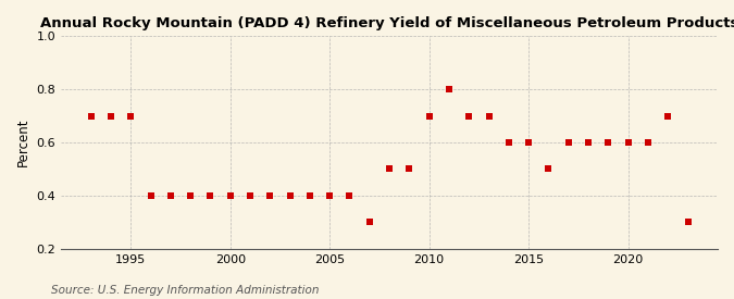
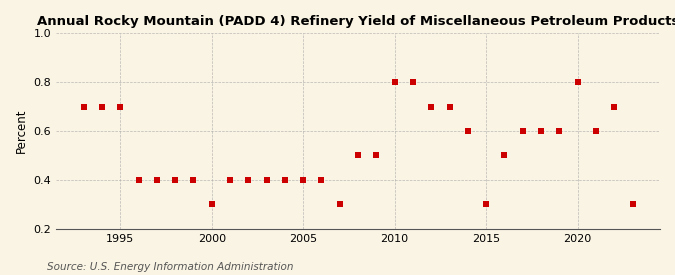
2000: 0.4 -> 0.3
2010: 0.7 -> 0.8
2015: 0.6 -> 0.3
2020: 0.6 -> 0.8
